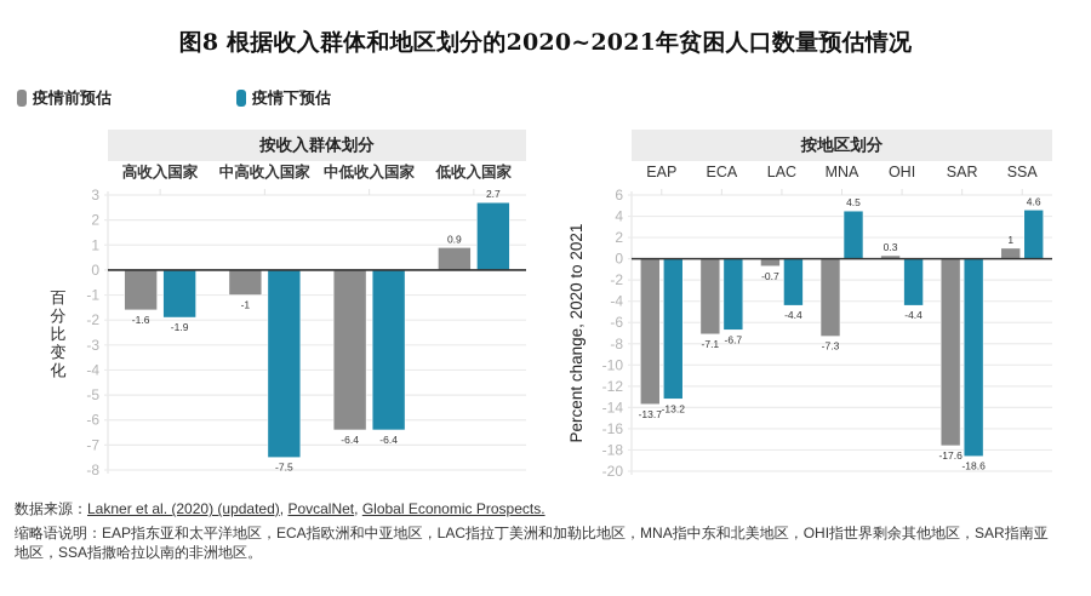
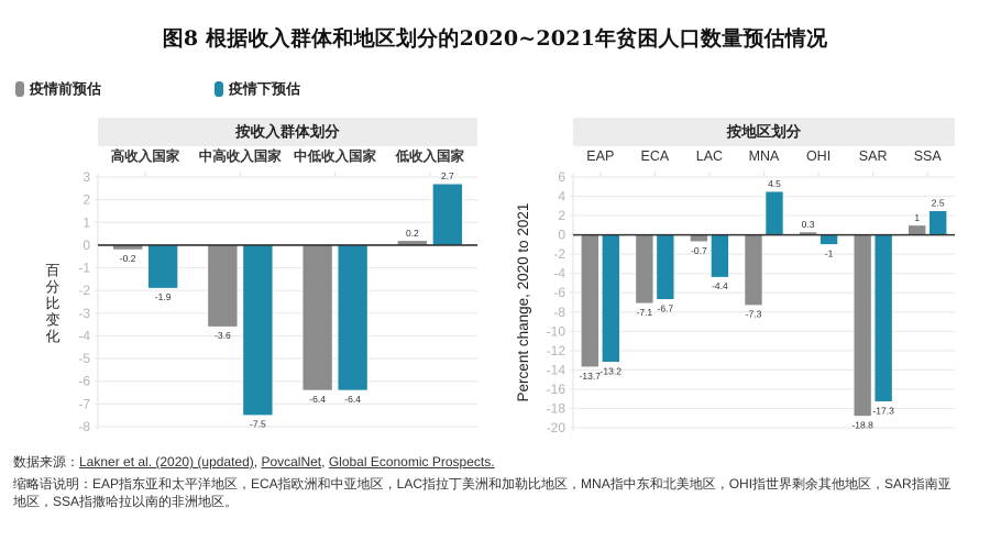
按收入群体划分/疫情前预估/高收入国家: -1.6 -> -0.2
按收入群体划分/疫情前预估/中高收入国家: -1 -> -3.6
按收入群体划分/疫情前预估/低收入国家: 0.9 -> 0.2
按地区划分/疫情下预估/OHI: -4.4 -> -1
按地区划分/疫情前预估/SAR: -17.6 -> -18.8
按地区划分/疫情下预估/SAR: -18.6 -> -17.3
按地区划分/疫情下预估/SSA: 4.6 -> 2.5
